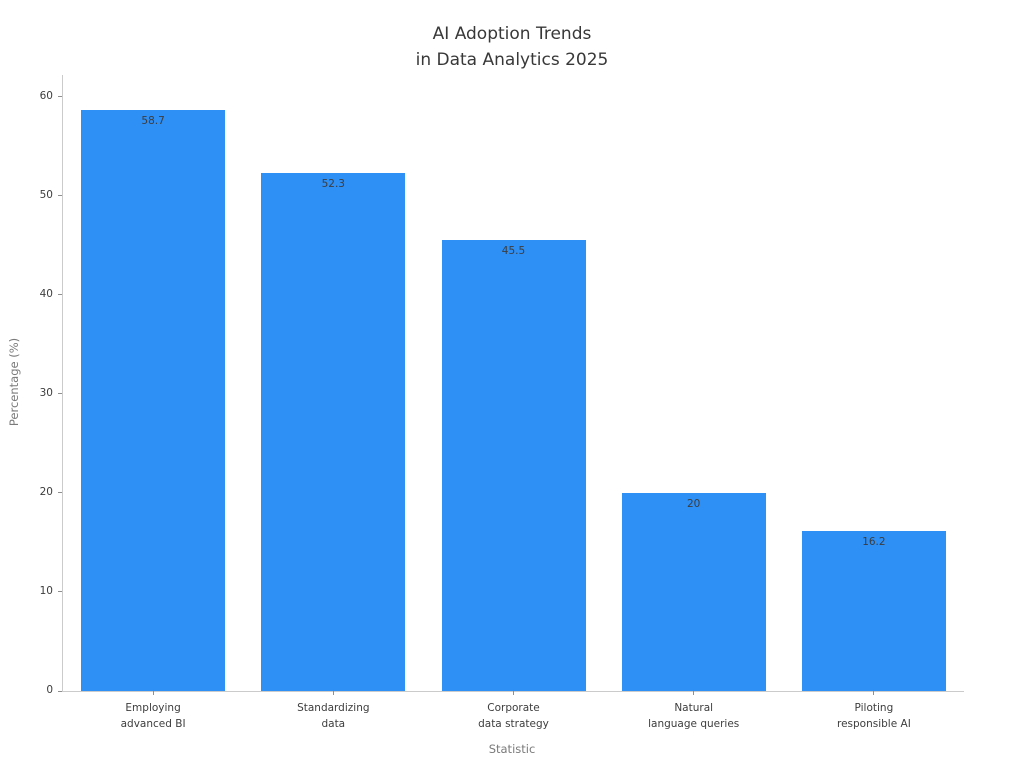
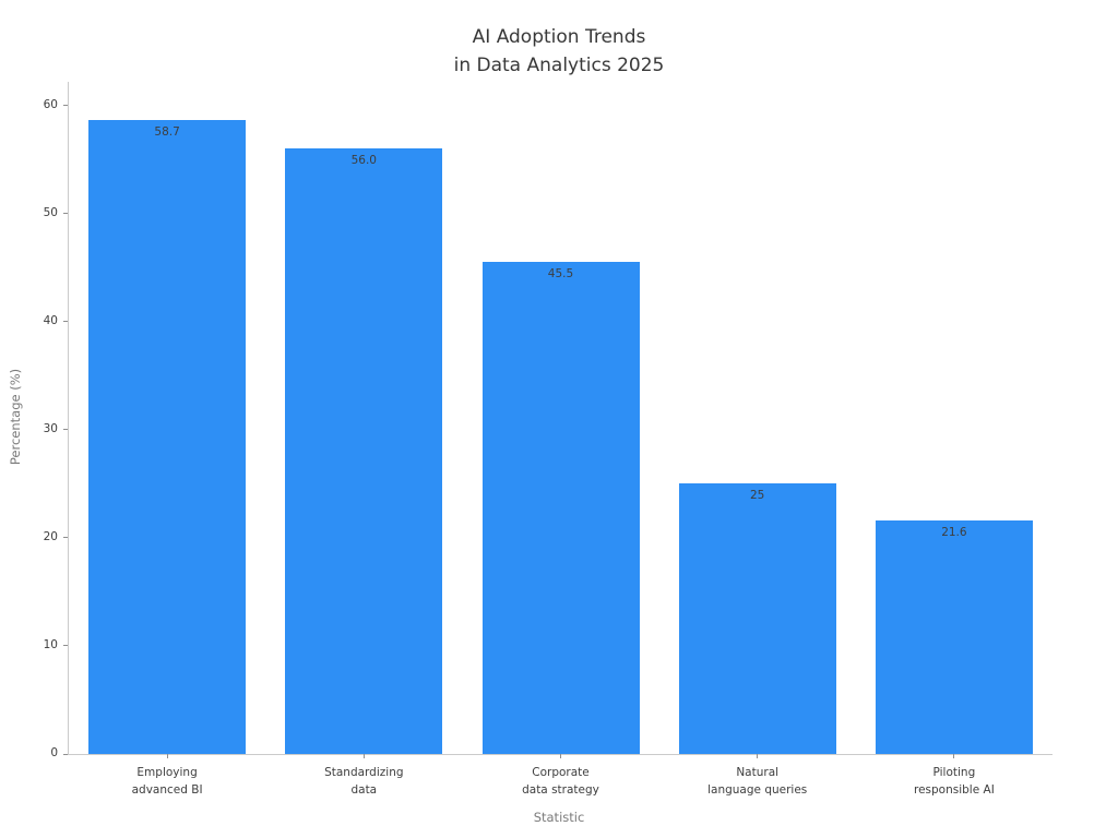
Standardizing data: 52.3 -> 56.0
Natural language queries: 20 -> 25
Piloting responsible AI: 16.2 -> 21.6
